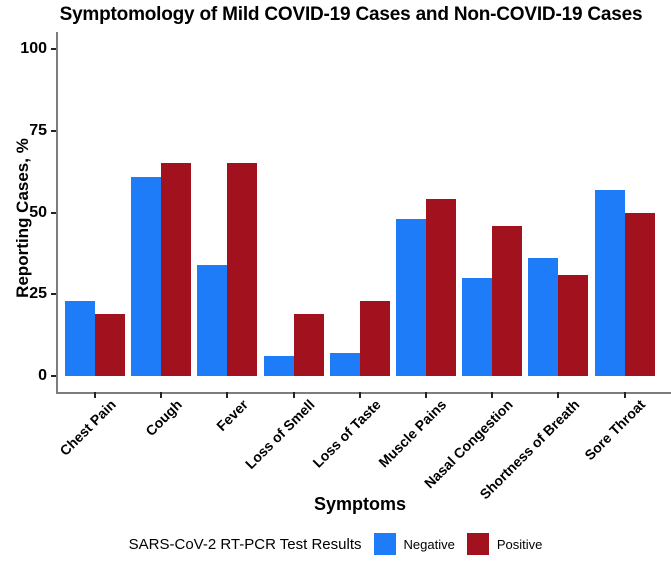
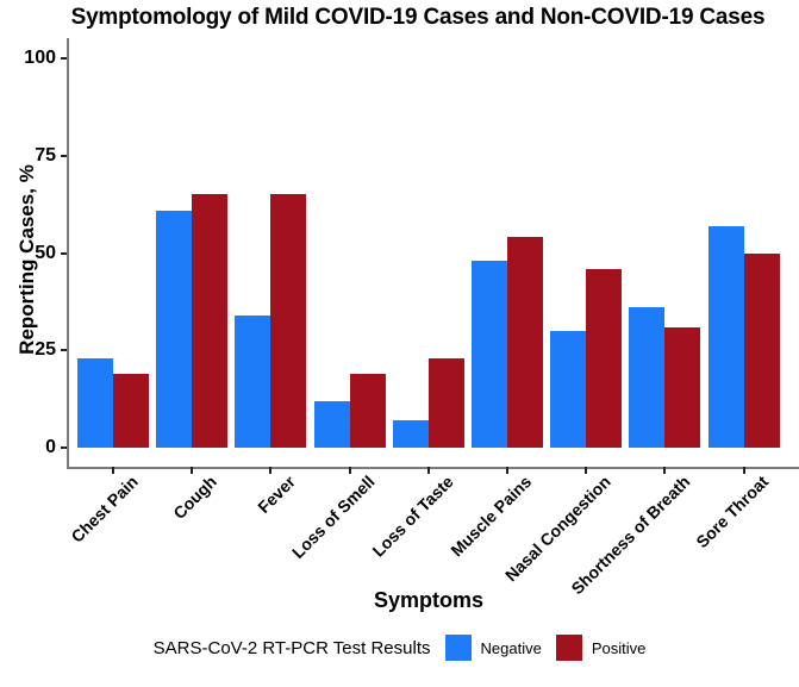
Negative/Loss of Smell: 6 -> 12
